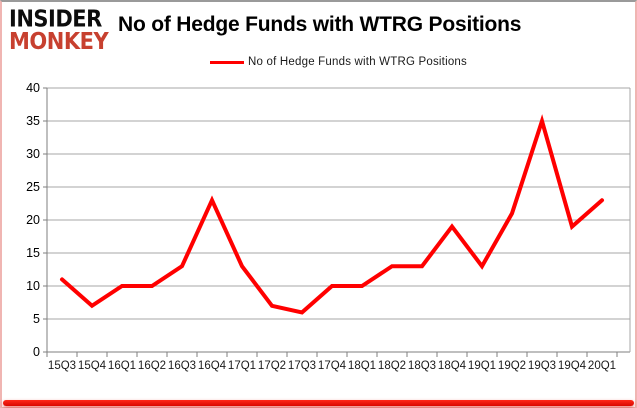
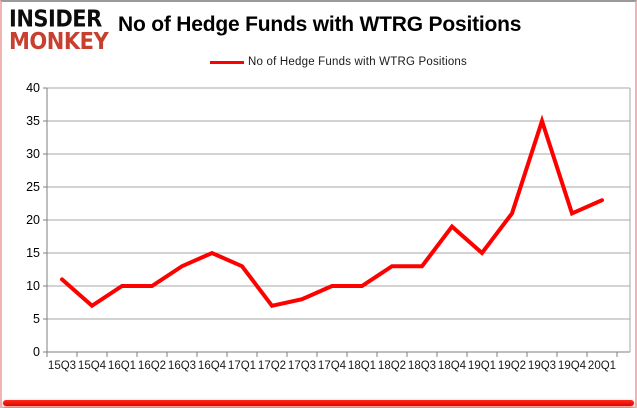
16Q4: 23 -> 15
17Q3: 6 -> 8
19Q1: 13 -> 15
19Q4: 19 -> 21
